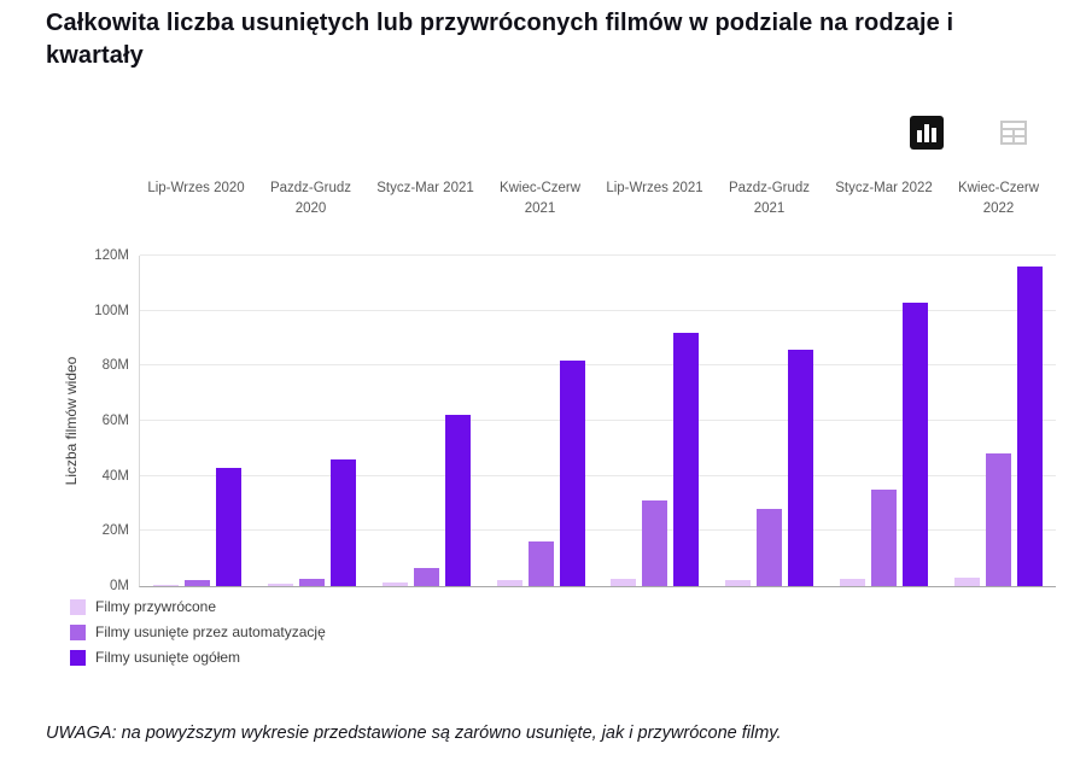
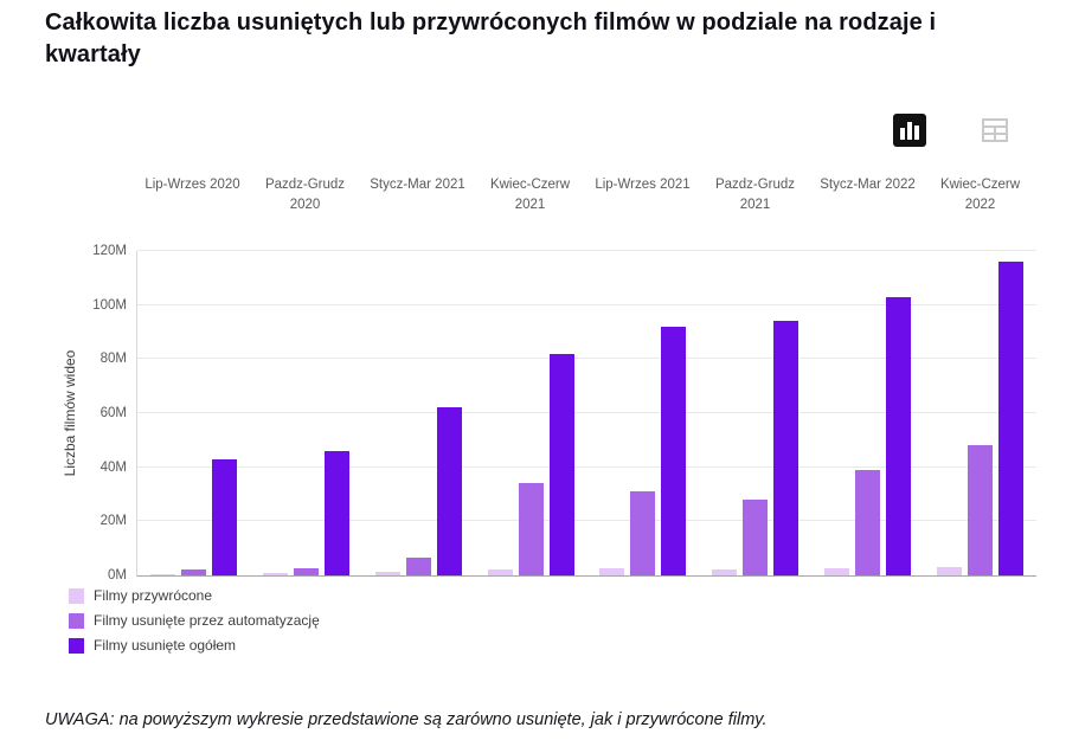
Filmy usunięte przez automatyzację/Kwiec-Czerw 2021: 16M -> 34M
Filmy usunięte ogółem/Pazdz-Grudz 2021: 86M -> 94M
Filmy usunięte przez automatyzację/Stycz-Mar 2022: 35M -> 39M
